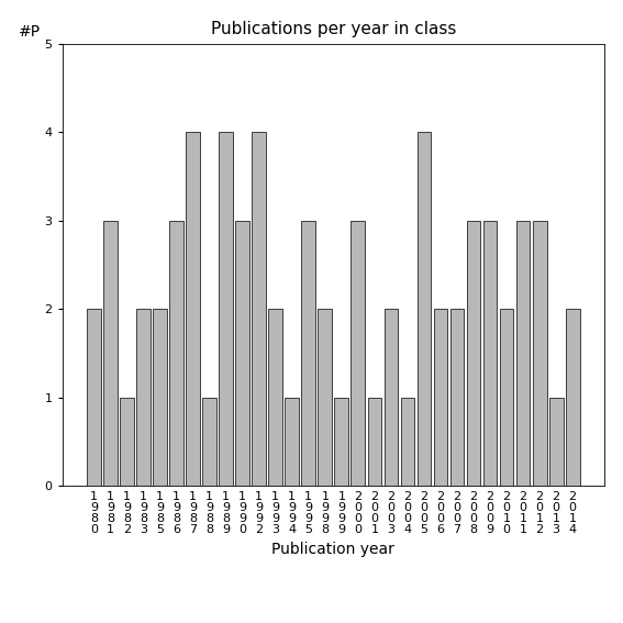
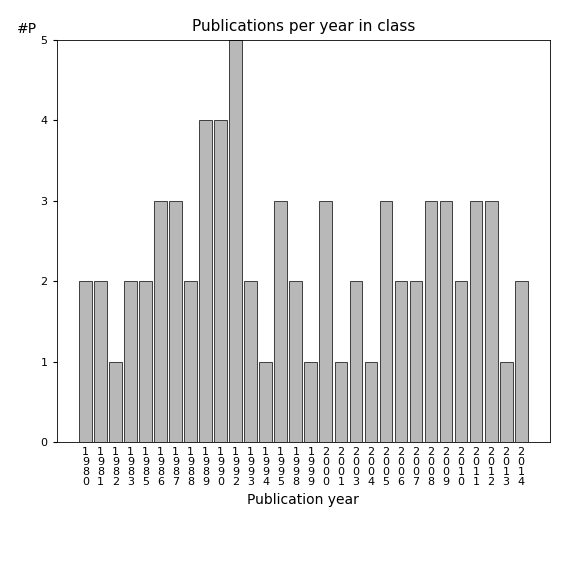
1 9 8 1: 3 -> 2
1 9 8 7: 4 -> 3
1 9 8 8: 1 -> 2
1 9 9 0: 3 -> 4
1 9 9 2: 4 -> 5
2 0 0 5: 4 -> 3
